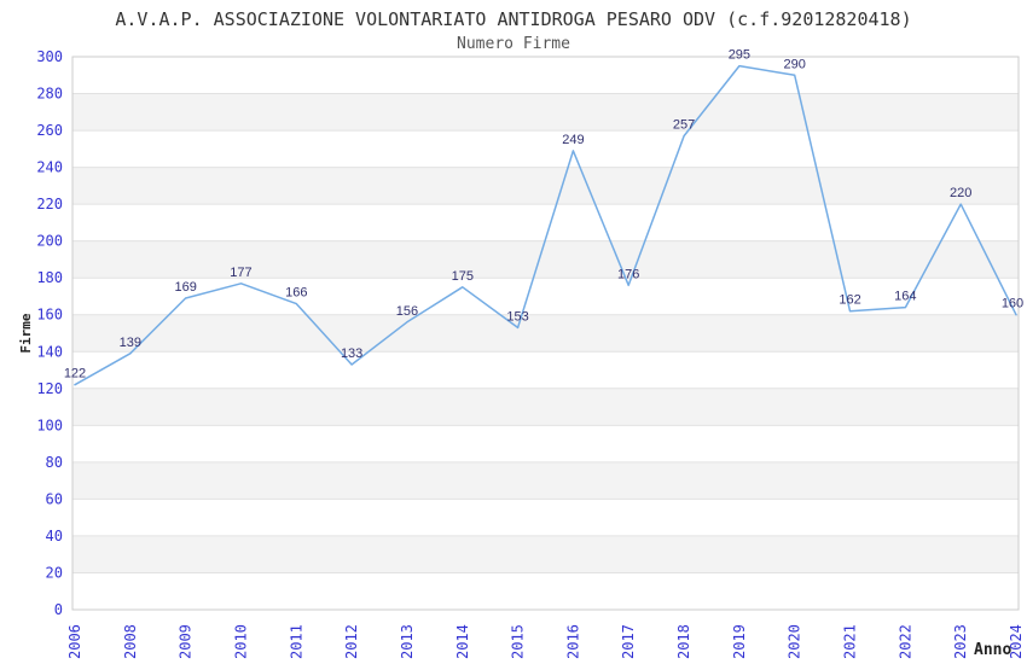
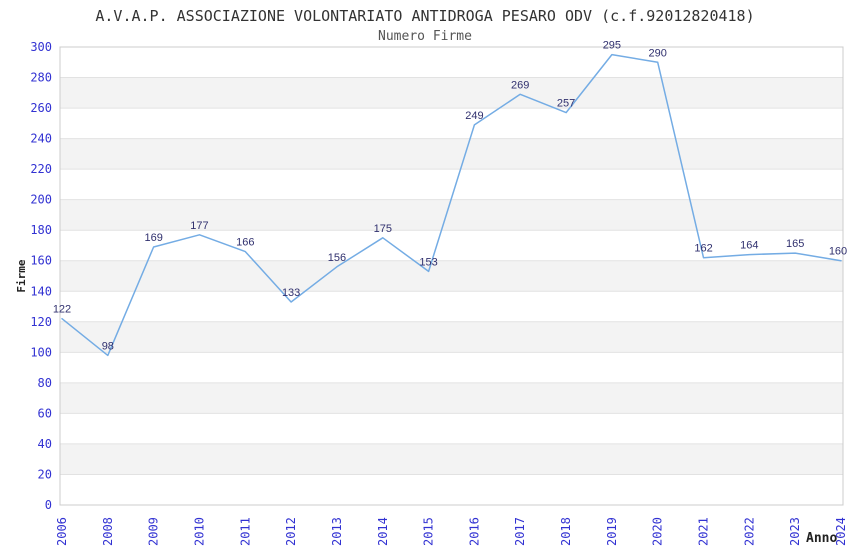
2008: 139 -> 98
2017: 176 -> 269
2023: 220 -> 165
